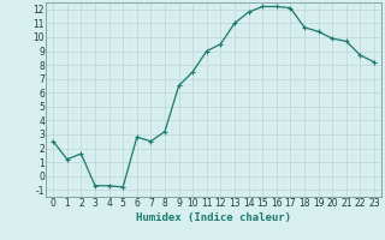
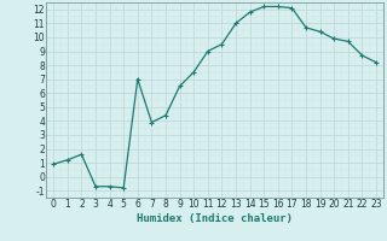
0: 2.5 -> 0.9
6: 2.8 -> 7.0
7: 2.5 -> 3.9
8: 3.2 -> 4.4
